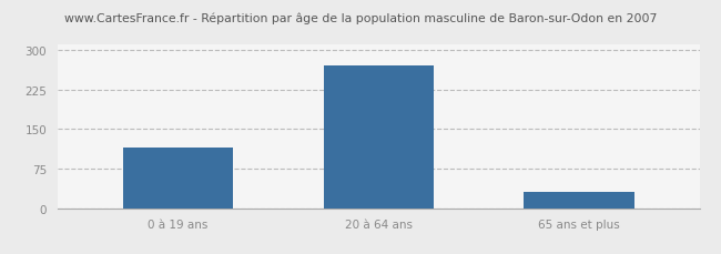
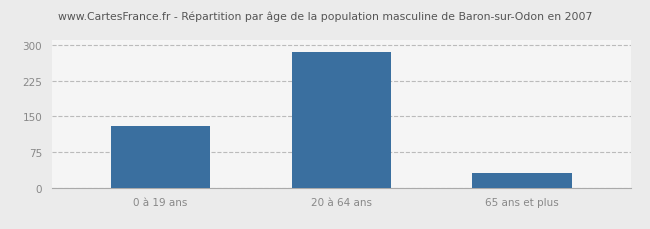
0 à 19 ans: 115 -> 130
20 à 64 ans: 270 -> 285
